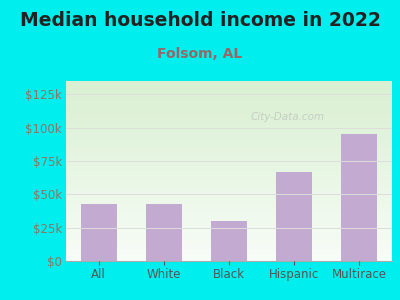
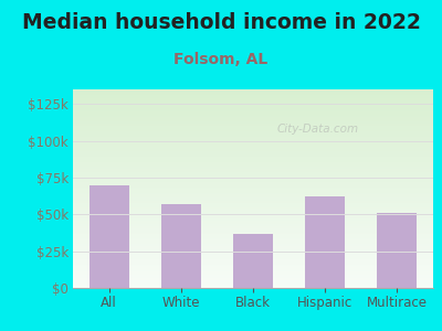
All: $43k -> $70k
White: $43k -> $57k
Black: $30k -> $37k
Hispanic: $67k -> $62k
Multirace: $95k -> $51k
